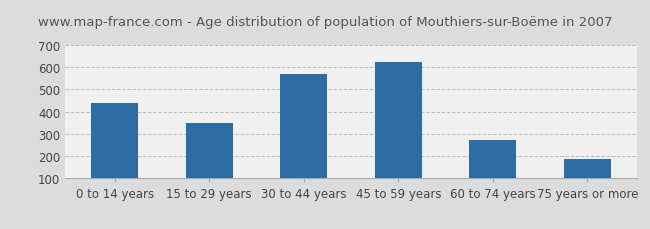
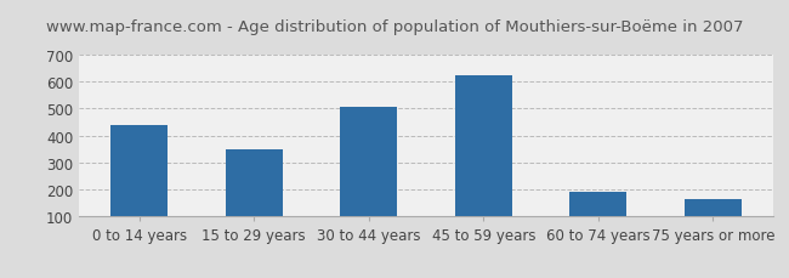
30 to 44 years: 568 -> 505
60 to 74 years: 273 -> 190
75 years or more: 188 -> 165
